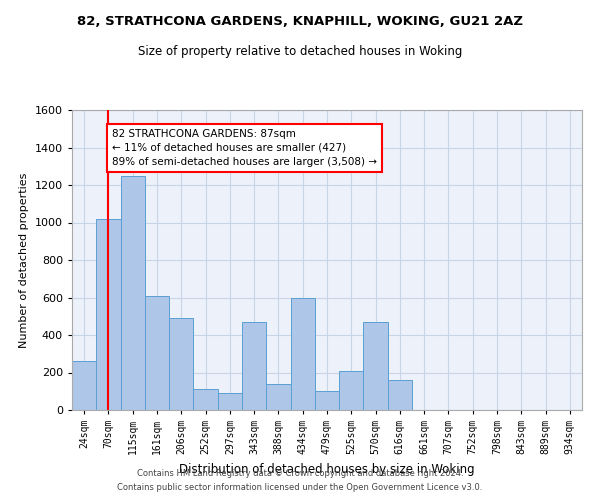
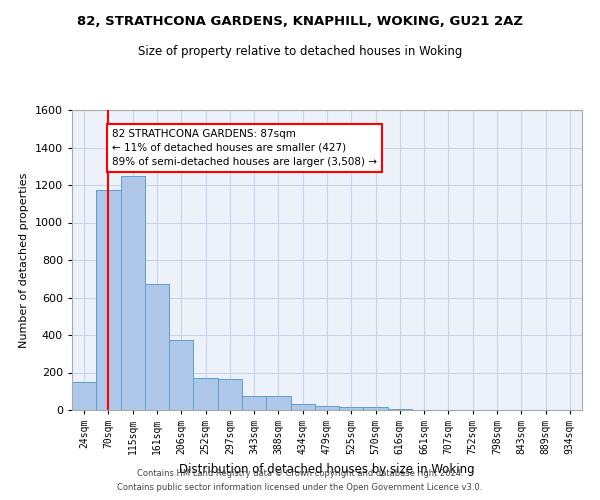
24sqm: 260 -> 150
70sqm: 1020 -> 1180
161sqm: 610 -> 670
206sqm: 490 -> 380
252sqm: 110 -> 170
297sqm: 90 -> 160
343sqm: 470 -> 80
388sqm: 140 -> 80
434sqm: 600 -> 30
479sqm: 100 -> 20
525sqm: 210 -> 20
570sqm: 470 -> 20
616sqm: 160 -> 0
